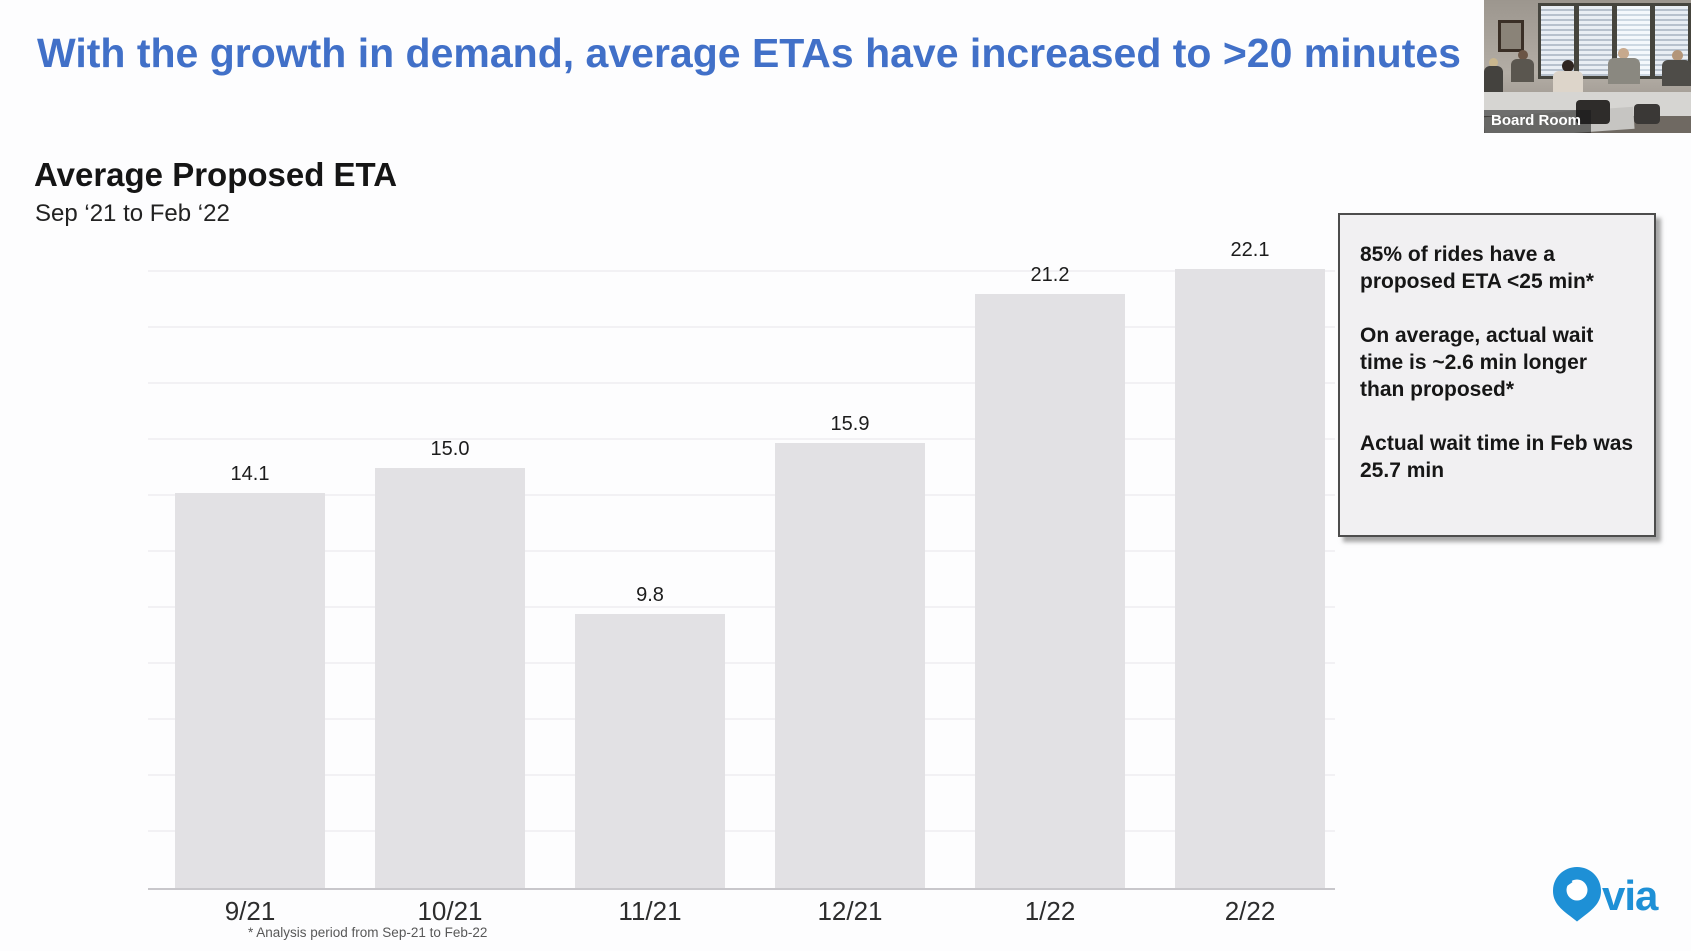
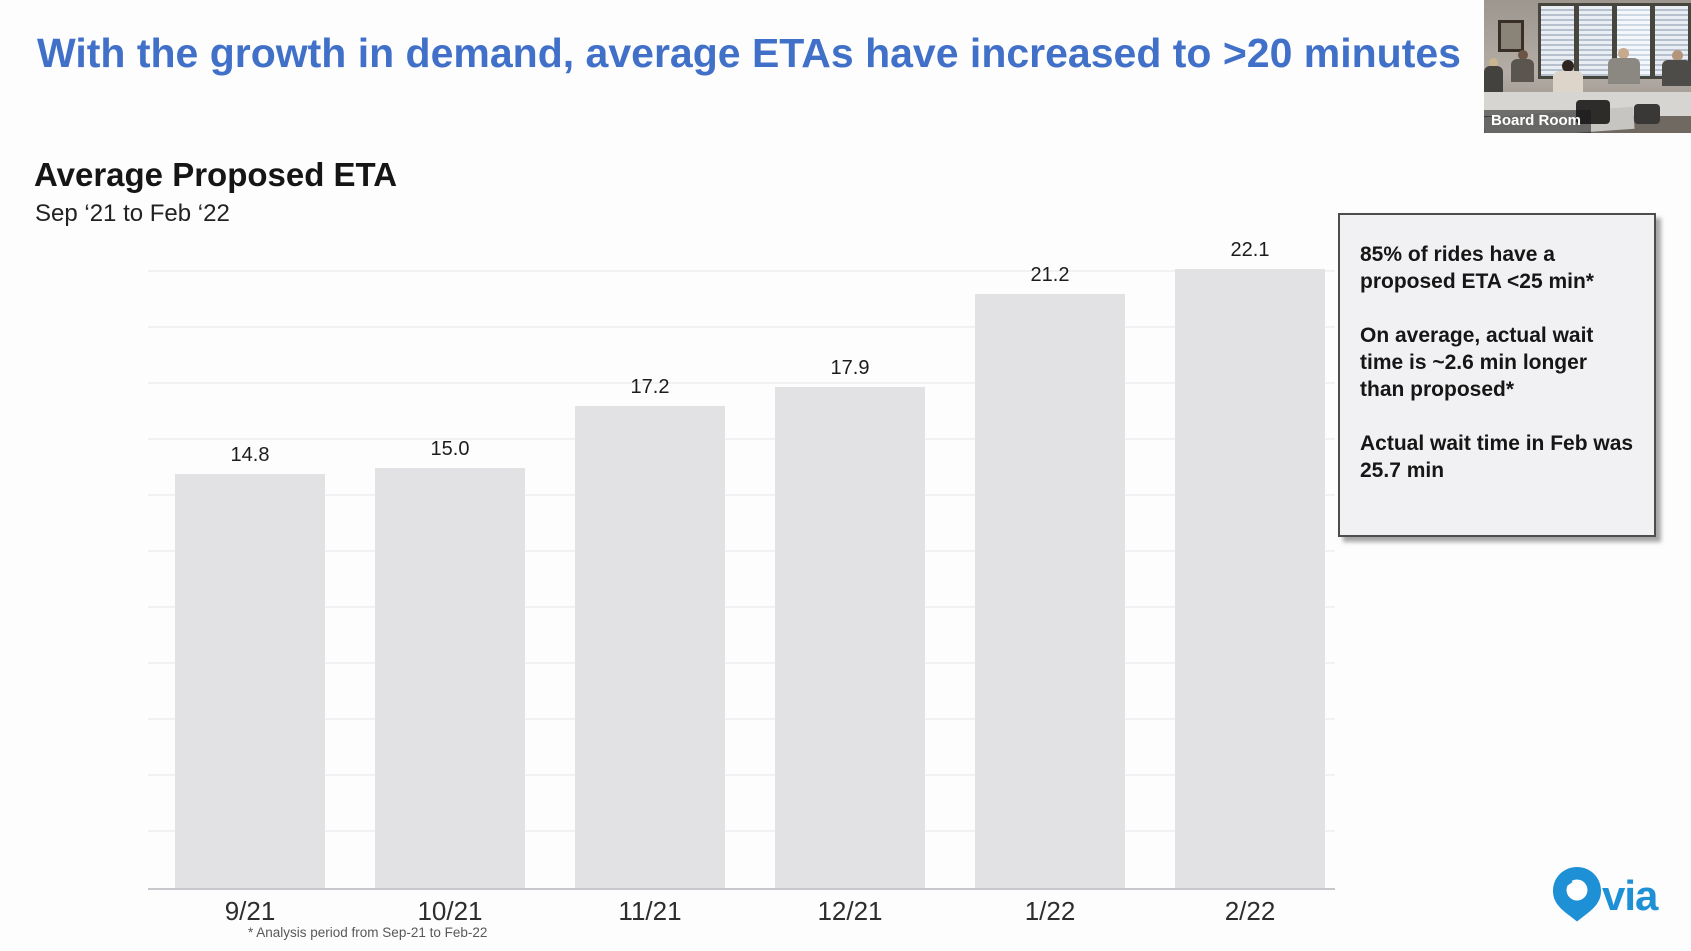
9/21: 14.1 -> 14.8
11/21: 9.8 -> 17.2
12/21: 15.9 -> 17.9
